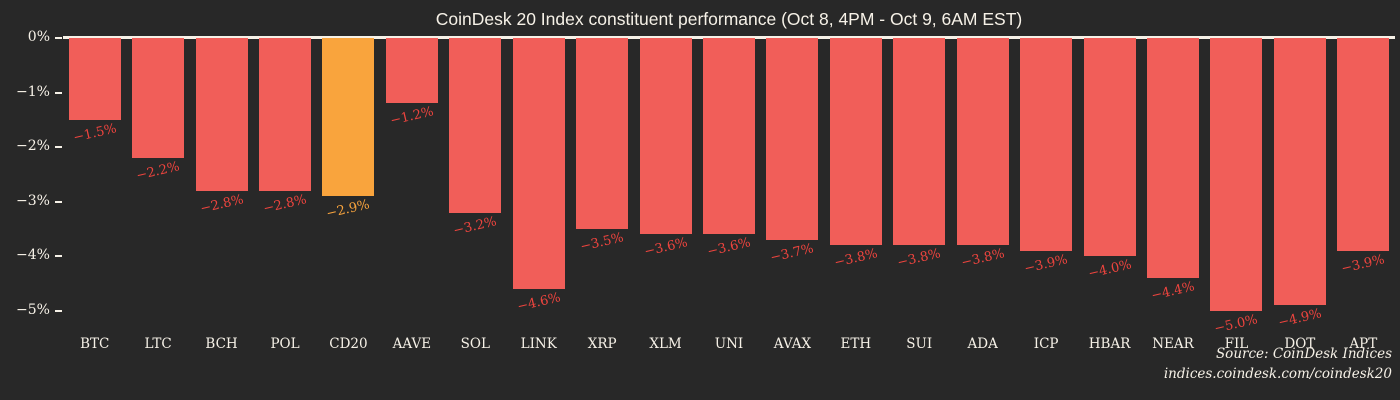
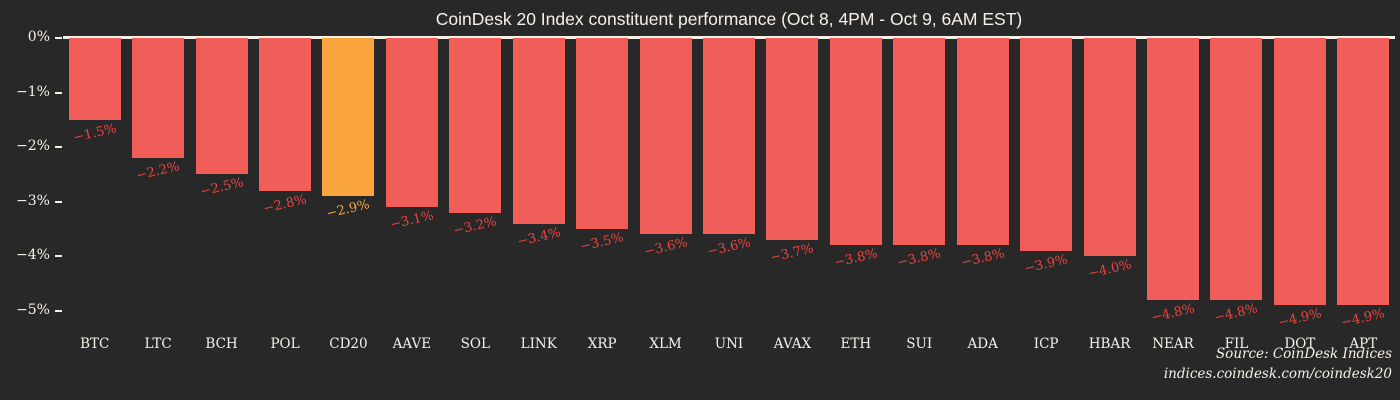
BCH: −2.8% -> −2.5%
AAVE: −1.2% -> −3.1%
LINK: −4.6% -> −3.4%
NEAR: −4.4% -> −4.8%
FIL: −5.0% -> −4.8%
APT: −3.9% -> −4.9%
